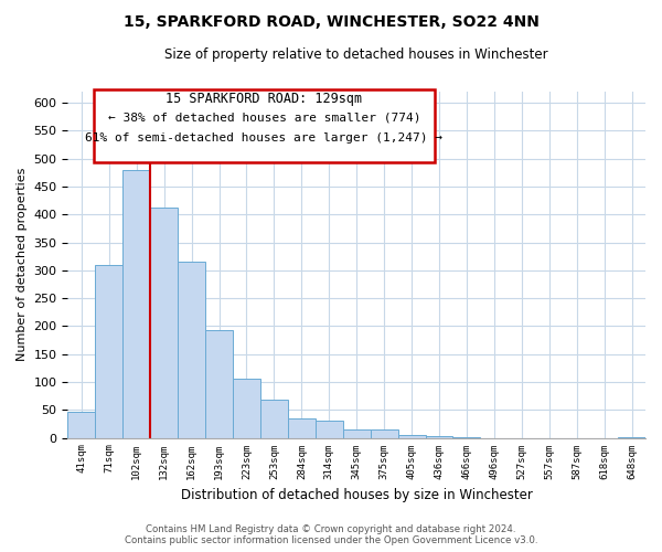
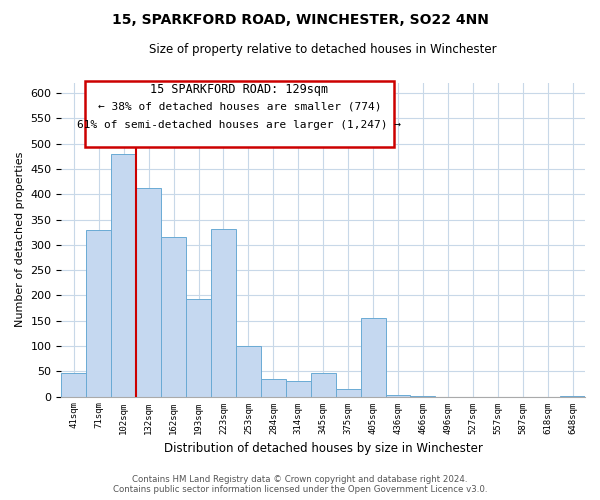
71sqm: 310 -> 330
223sqm: 105 -> 332
253sqm: 69 -> 100
345sqm: 14 -> 46
405sqm: 5 -> 156
